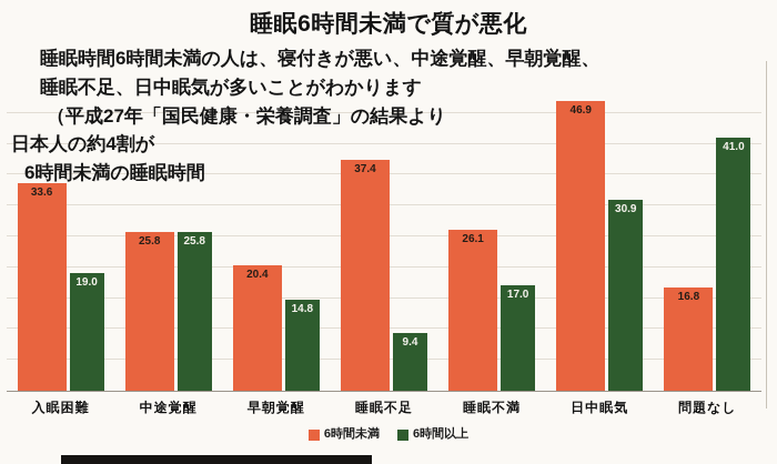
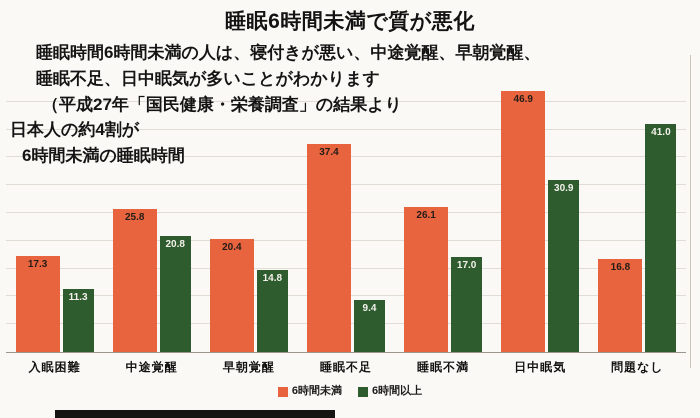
6時間未満/入眠困難: 33.6 -> 17.3
6時間以上/入眠困難: 19.0 -> 11.3
6時間以上/中途覚醒: 25.8 -> 20.8
